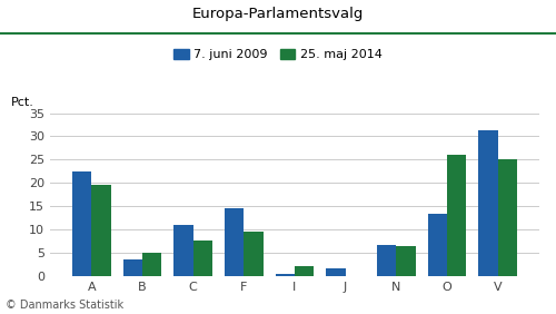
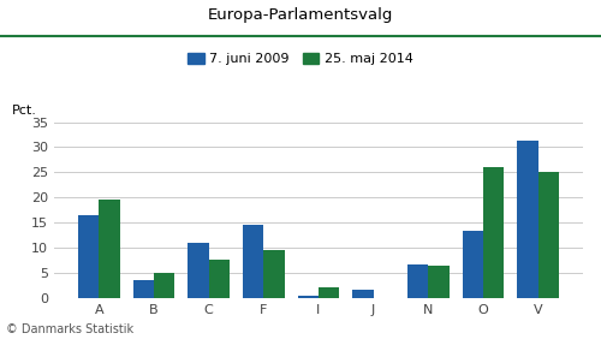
7. juni 2009/A: 22.5 -> 16.5
